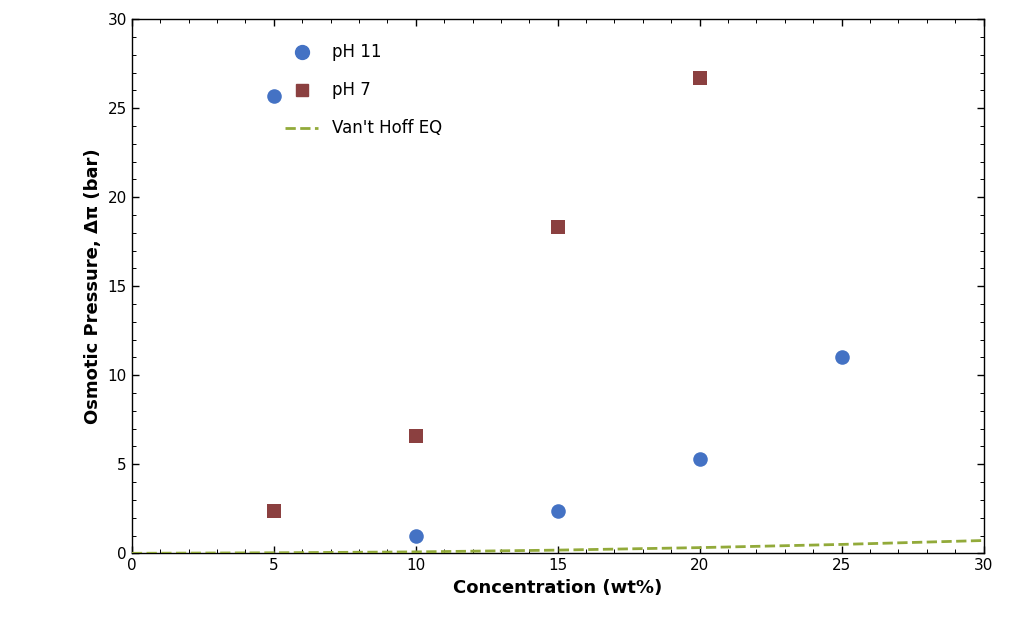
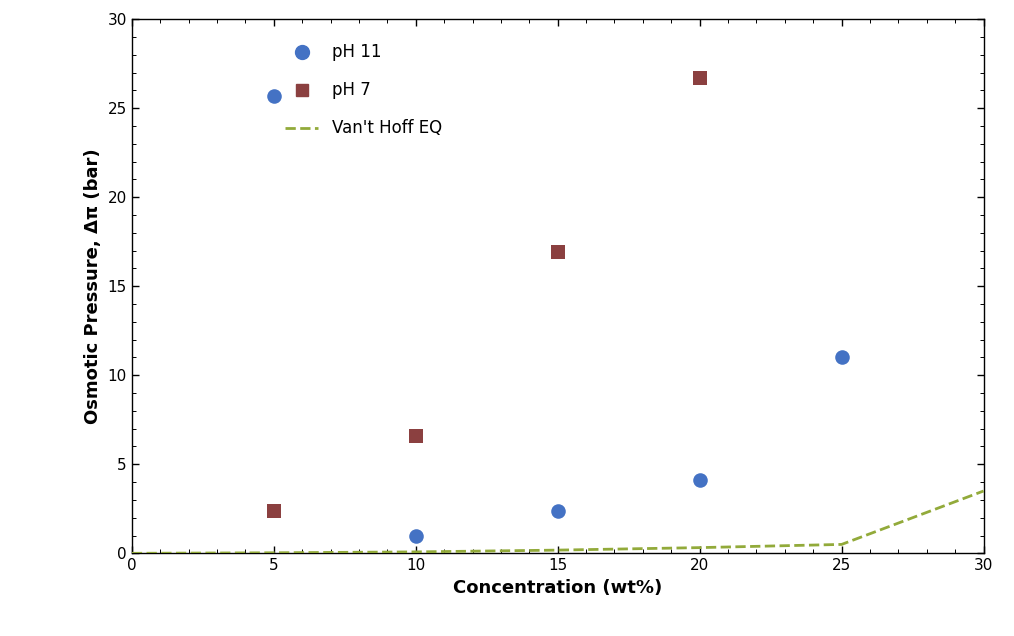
pH 7/15: 18.3 -> 16.9
pH 11/20: 5.3 -> 4.1
Van't Hoff EQ/30: 0.7 -> 3.5
